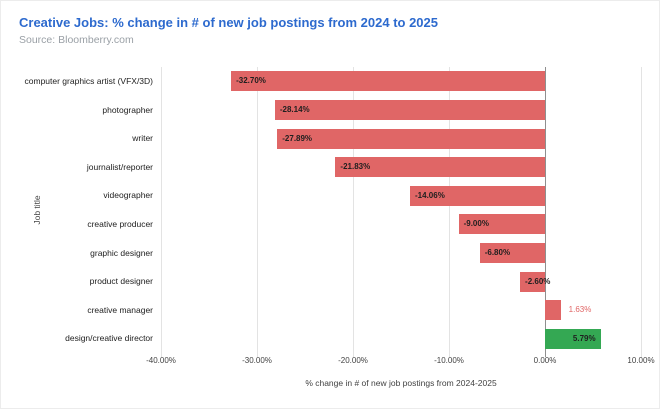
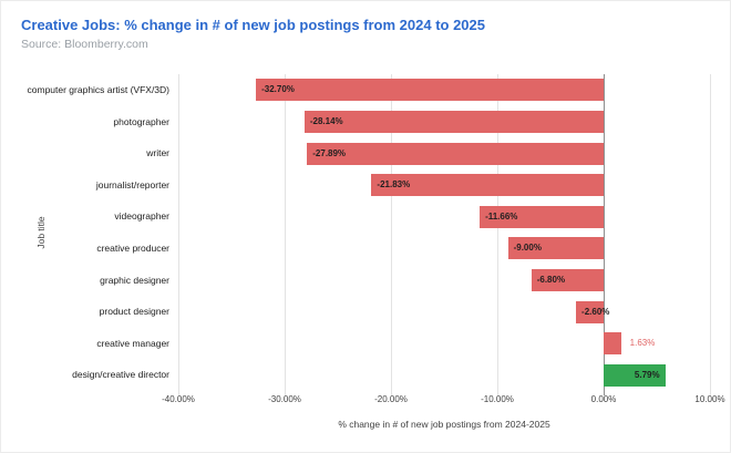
videographer: -14.06% -> -11.66%
